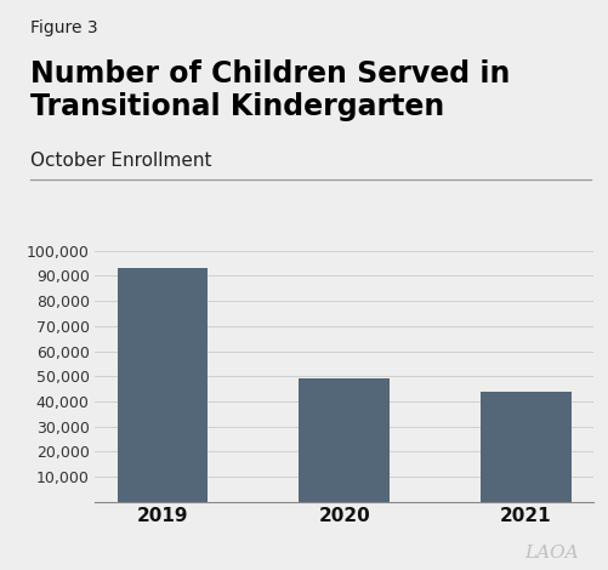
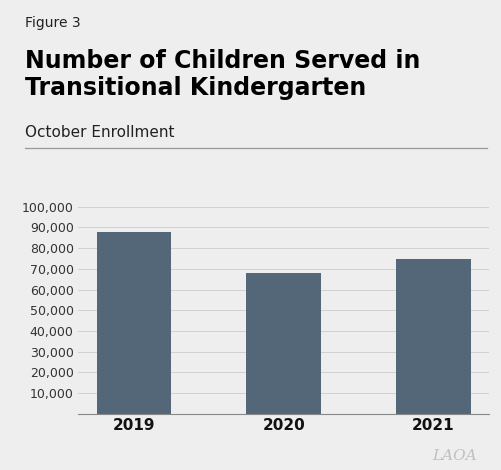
2019: 93,000 -> 88,000
2020: 49,000 -> 68,000
2021: 44,000 -> 75,000
